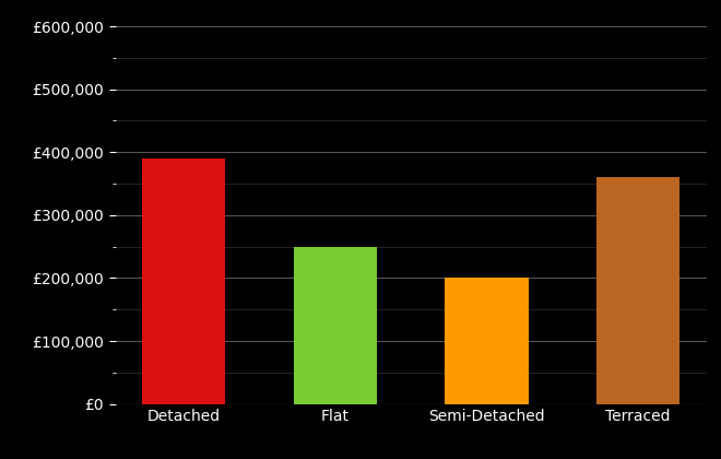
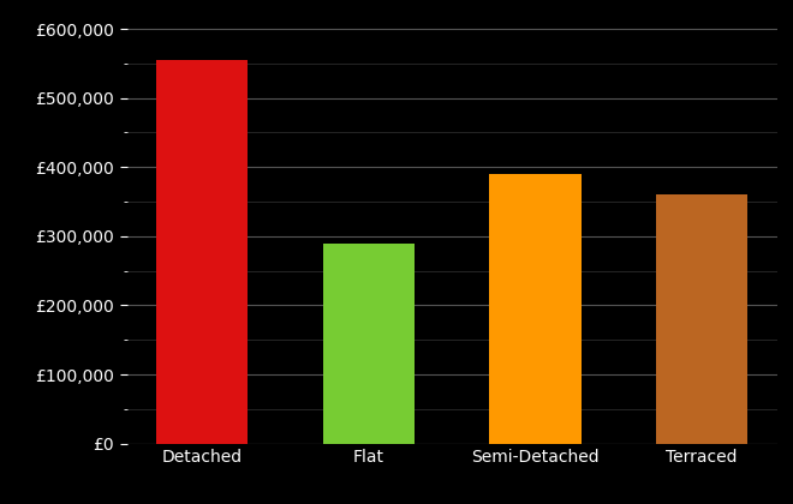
Detached: £390,000 -> £555,000
Flat: £250,000 -> £290,000
Semi-Detached: £200,000 -> £390,000
